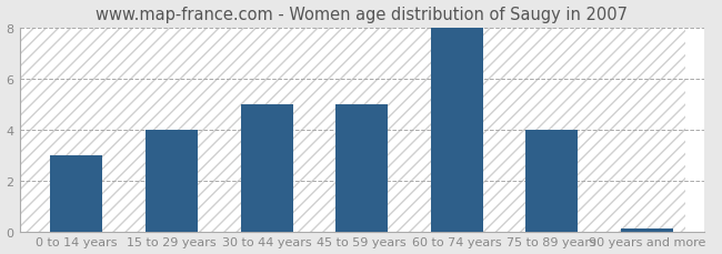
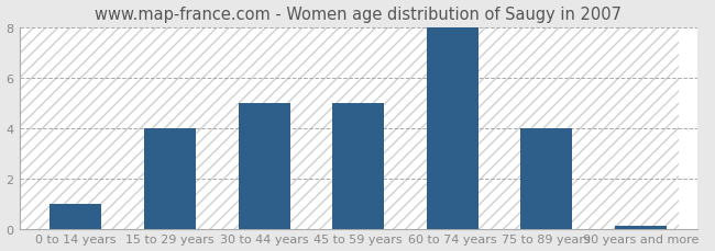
0 to 14 years: 3.0 -> 1.0
